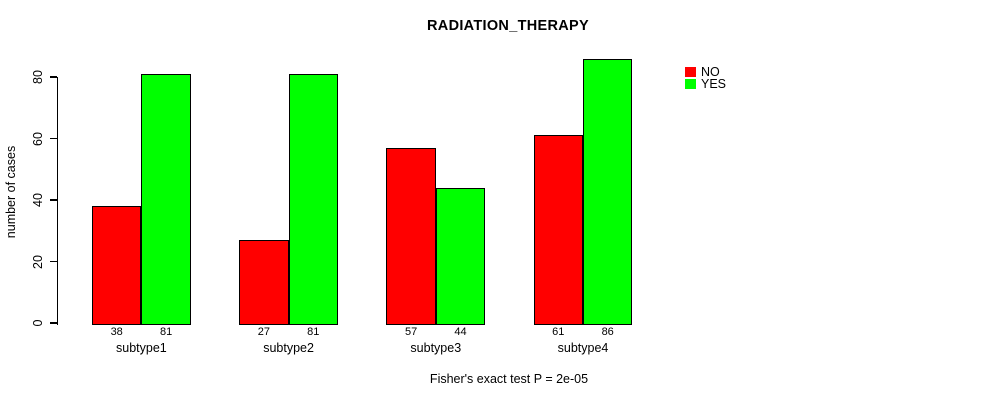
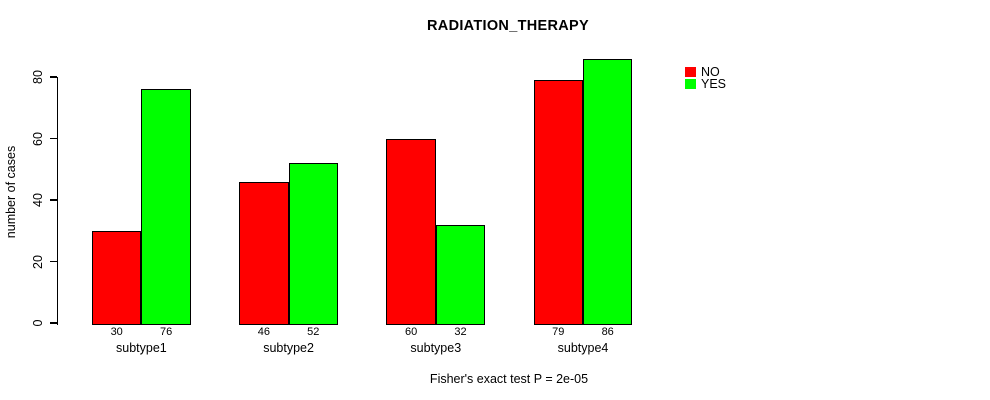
NO/subtype1: 38 -> 30
YES/subtype1: 81 -> 76
NO/subtype2: 27 -> 46
YES/subtype2: 81 -> 52
NO/subtype3: 57 -> 60
YES/subtype3: 44 -> 32
NO/subtype4: 61 -> 79
